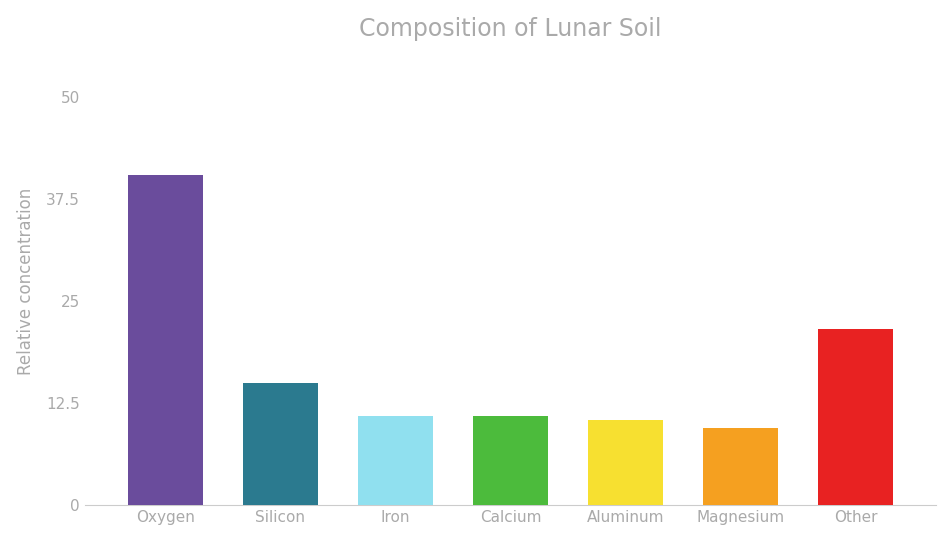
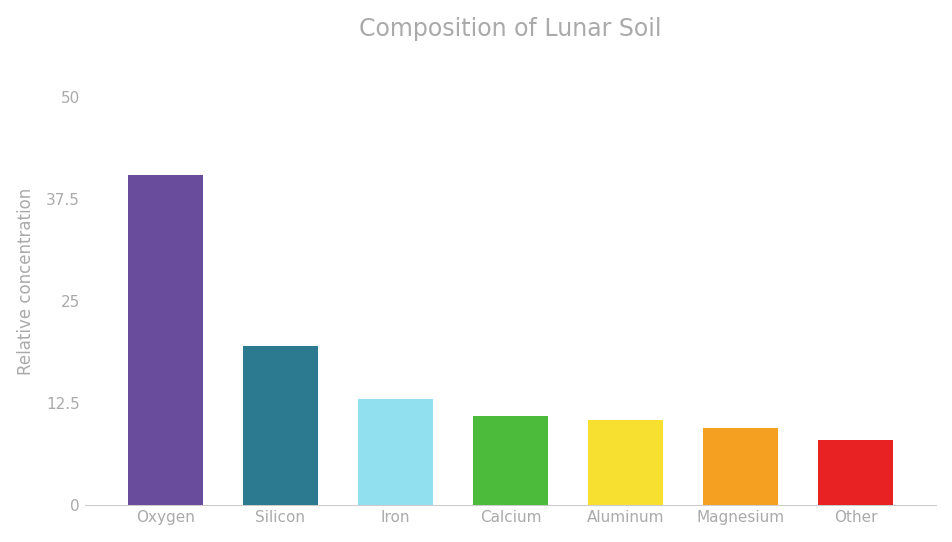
Silicon: 15.0 -> 19.5
Iron: 11.0 -> 13.0
Other: 21.6 -> 8.0
